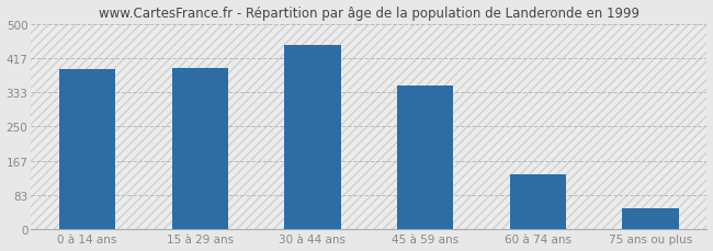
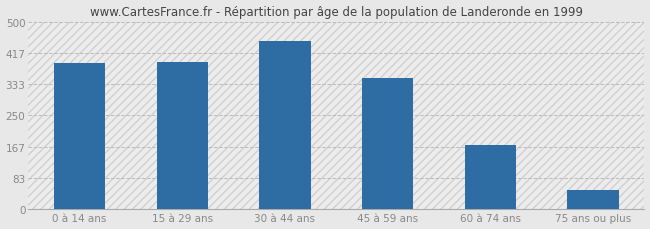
60 à 74 ans: 135 -> 170
